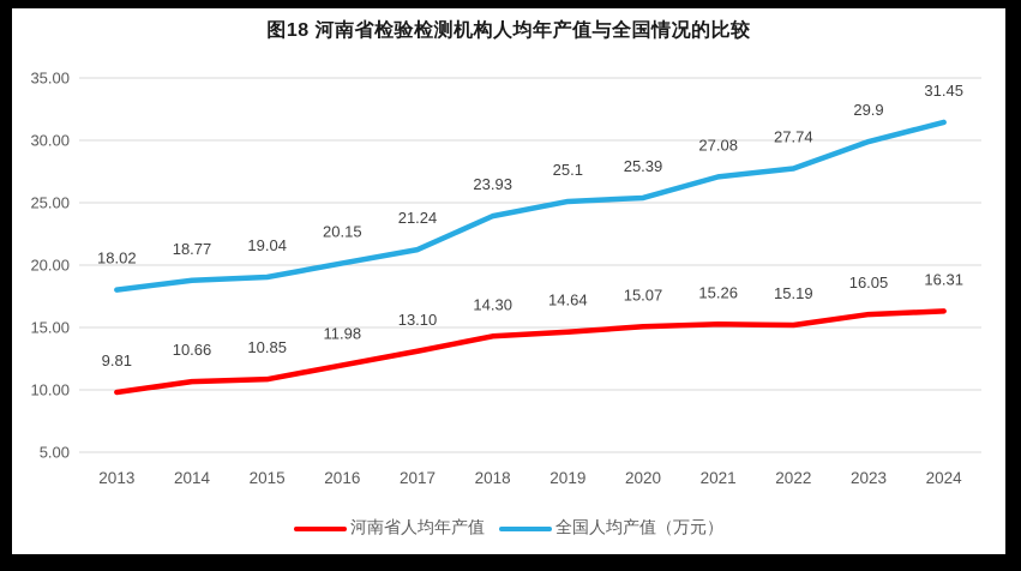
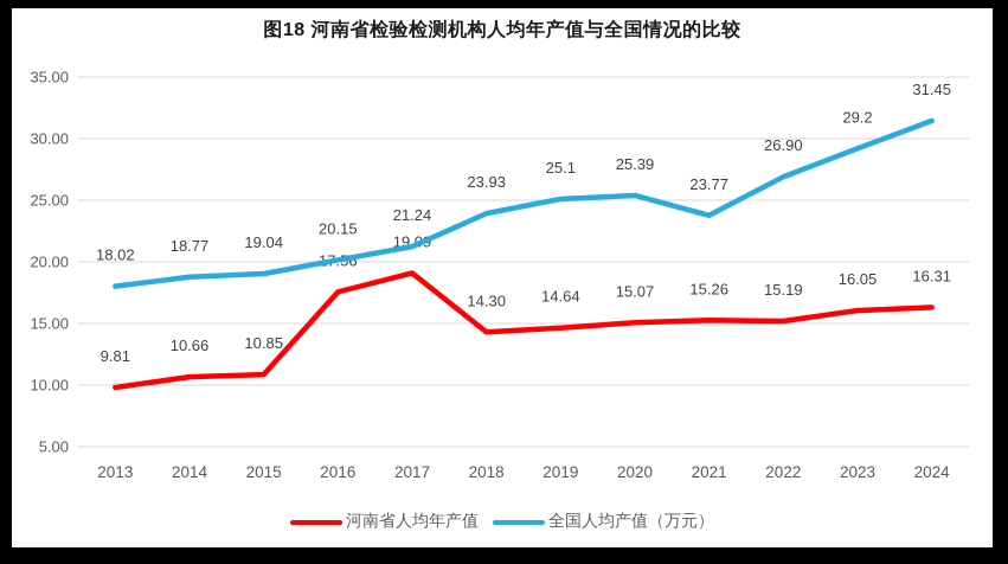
河南省人均年产值/2016: 11.98 -> 17.56
河南省人均年产值/2017: 13.10 -> 19.09
全国人均产值（万元）/2021: 27.08 -> 23.77
全国人均产值（万元）/2022: 27.74 -> 26.90
全国人均产值（万元）/2023: 29.9 -> 29.2
